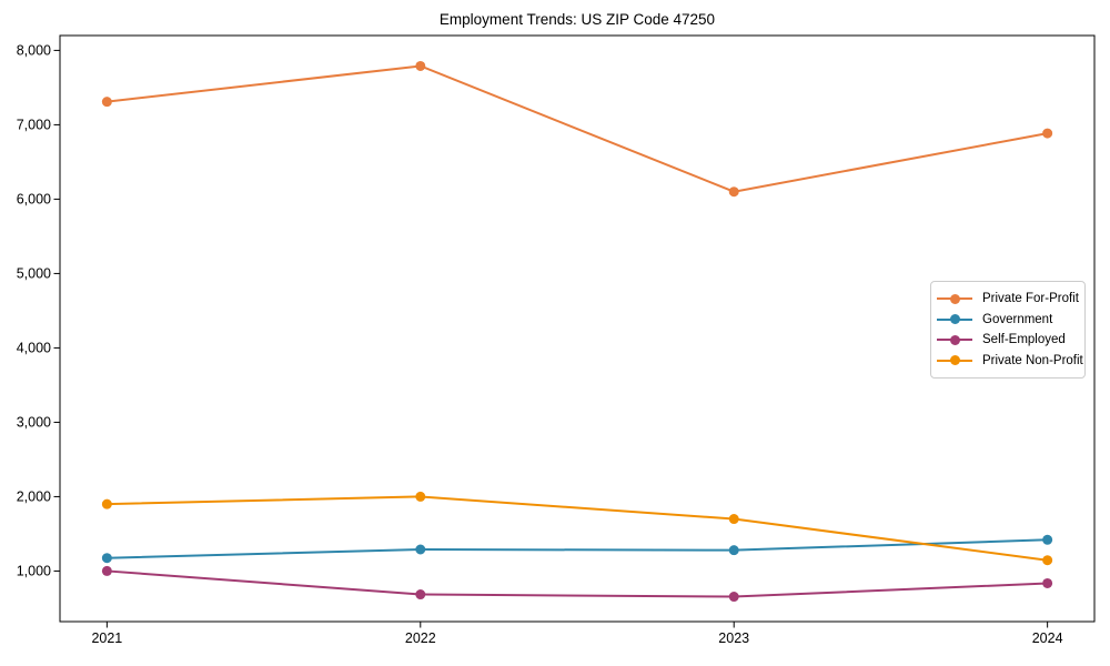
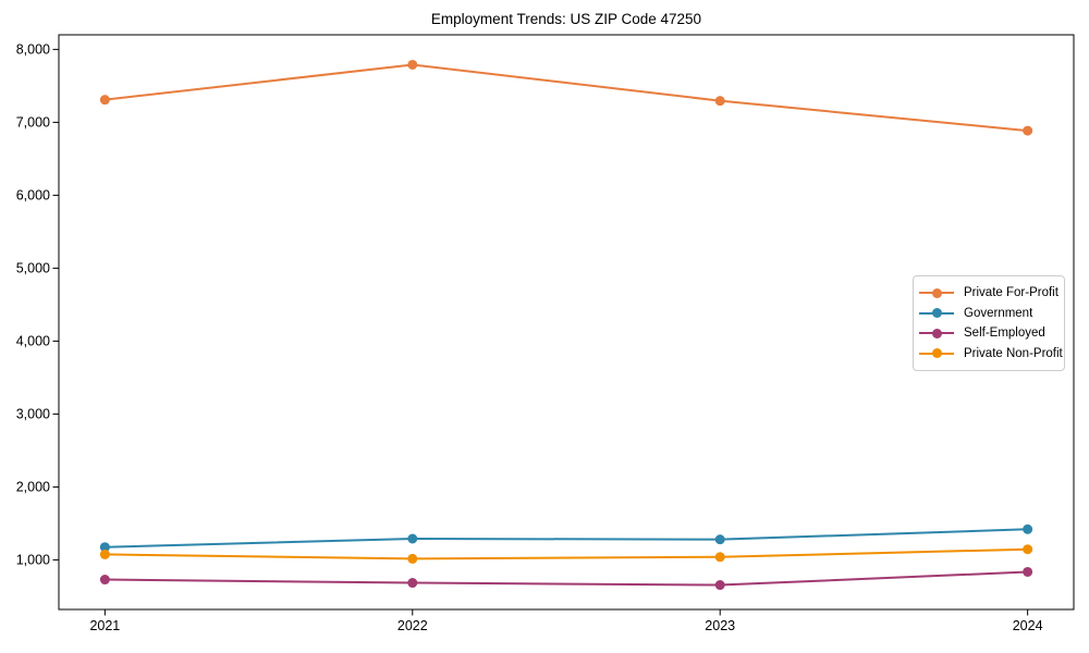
Self-Employed/2021: 1000 -> 700
Private Non-Profit/2021: 1900 -> 1100
Private Non-Profit/2022: 2000 -> 1000
Private For-Profit/2023: 6100 -> 7300
Private Non-Profit/2023: 1700 -> 1000
